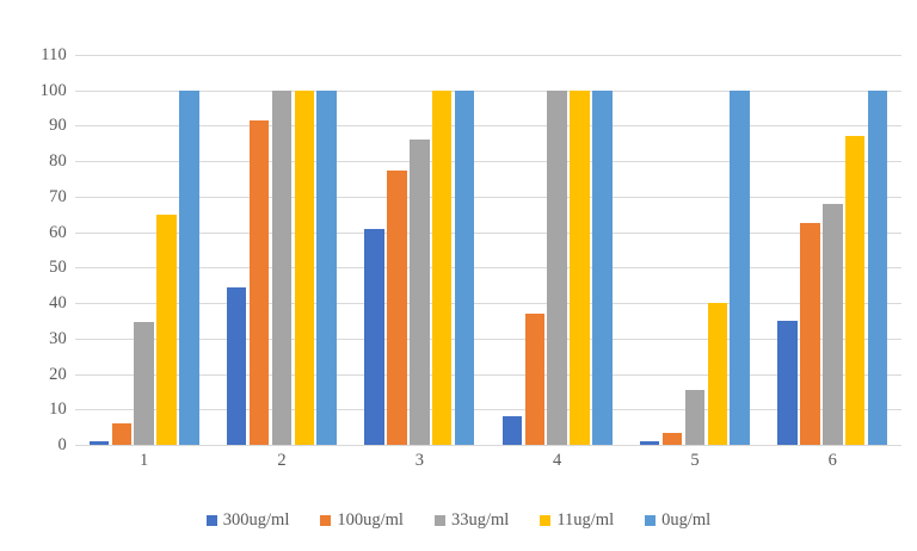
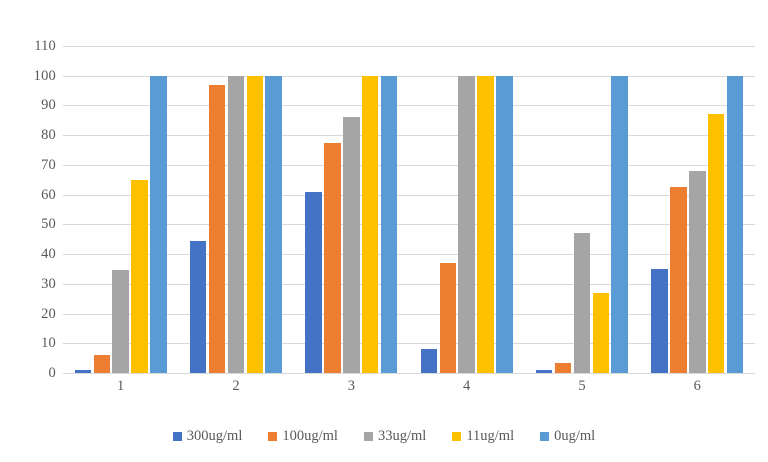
100ug/ml/2: 92 -> 97
33ug/ml/5: 16 -> 47
11ug/ml/5: 40 -> 27
